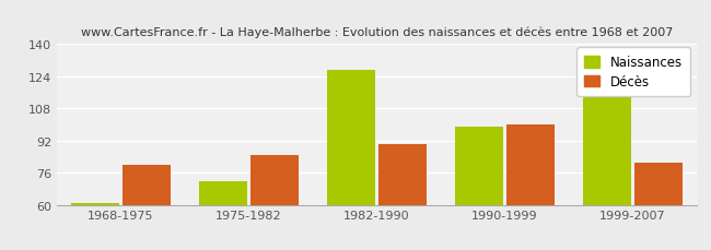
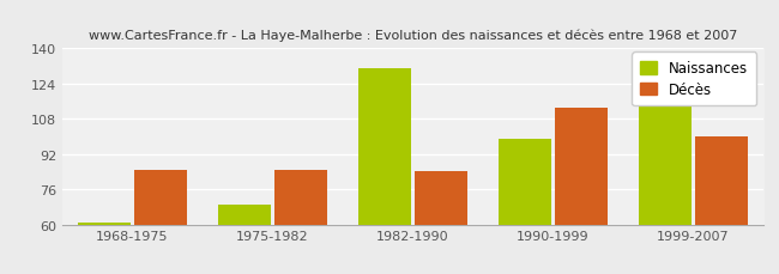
Décès/1968-1975: 80 -> 85
Naissances/1975-1982: 72 -> 69
Naissances/1982-1990: 127 -> 131
Décès/1982-1990: 90 -> 84
Décès/1990-1999: 100 -> 113
Décès/1999-2007: 81 -> 100
